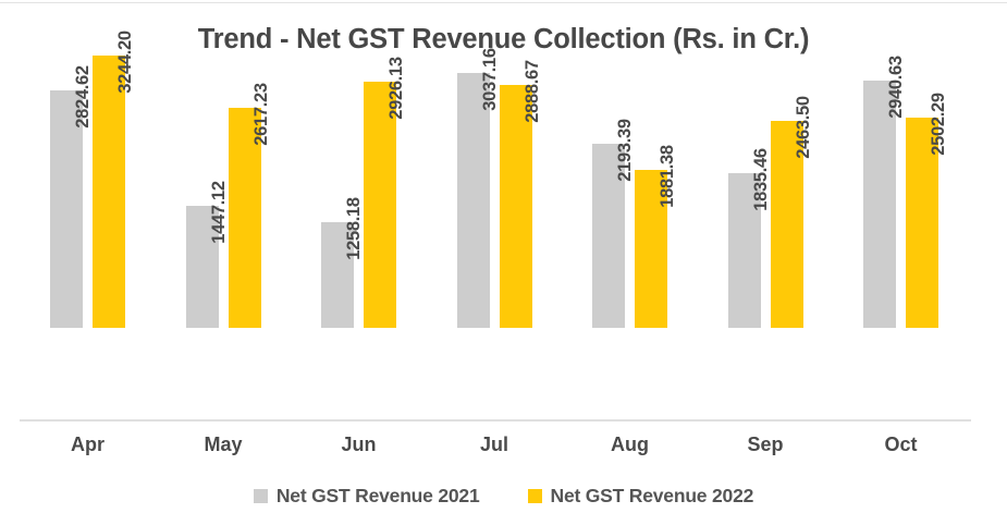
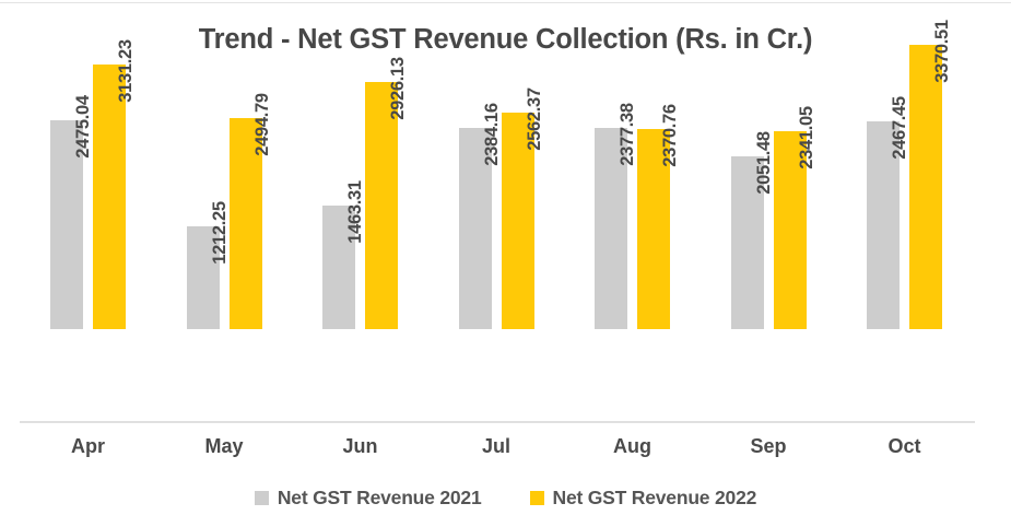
Net GST Revenue 2021/Apr: 2824.62 -> 2475.04
Net GST Revenue 2022/Apr: 3244.20 -> 3131.23
Net GST Revenue 2021/May: 1447.12 -> 1212.25
Net GST Revenue 2022/May: 2617.23 -> 2494.79
Net GST Revenue 2021/Jun: 1258.18 -> 1463.31
Net GST Revenue 2021/Jul: 3037.16 -> 2384.16
Net GST Revenue 2022/Jul: 2888.67 -> 2562.37
Net GST Revenue 2021/Aug: 2193.39 -> 2377.38
Net GST Revenue 2022/Aug: 1881.38 -> 2370.76
Net GST Revenue 2021/Sep: 1835.46 -> 2051.48
Net GST Revenue 2022/Sep: 2463.50 -> 2341.05
Net GST Revenue 2021/Oct: 2940.63 -> 2467.45
Net GST Revenue 2022/Oct: 2502.29 -> 3370.51
